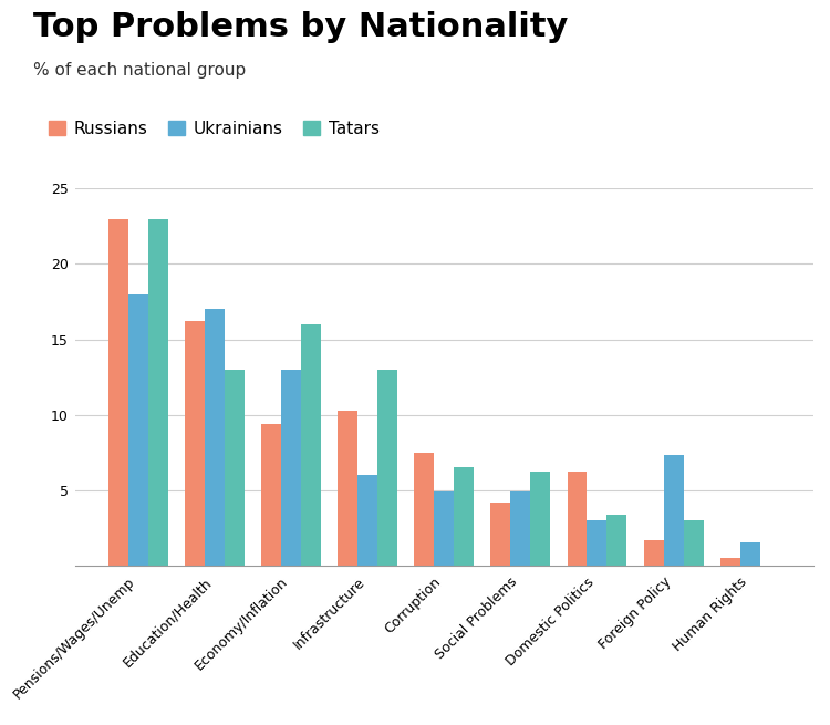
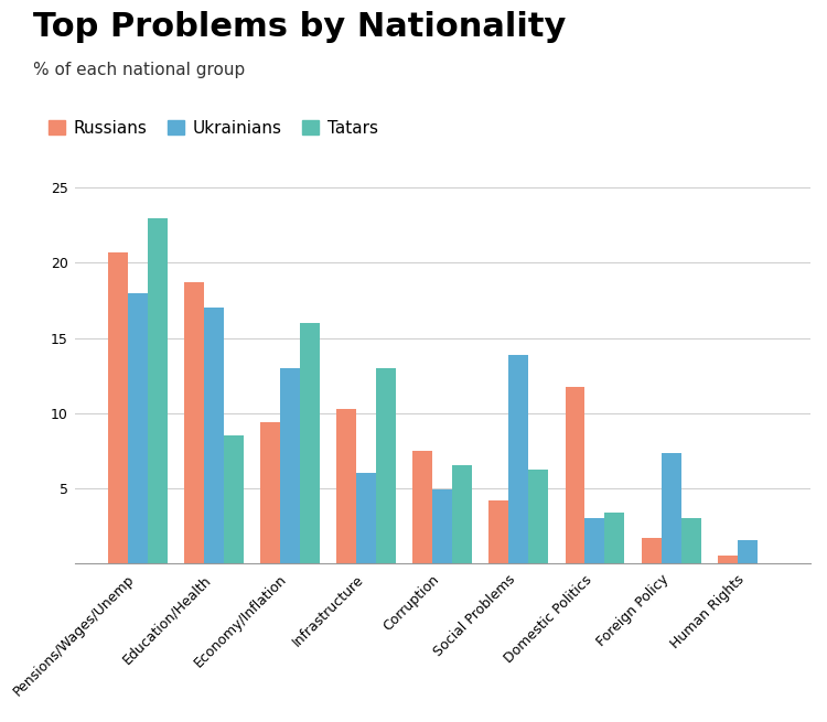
Russians/Pensions/Wages/Unemp: 23.0 -> 20.7
Russians/Education/Health: 16.2 -> 18.7
Tatars/Education/Health: 13.0 -> 8.5
Ukrainians/Social Problems: 4.9 -> 13.9
Russians/Domestic Politics: 6.2 -> 11.7
